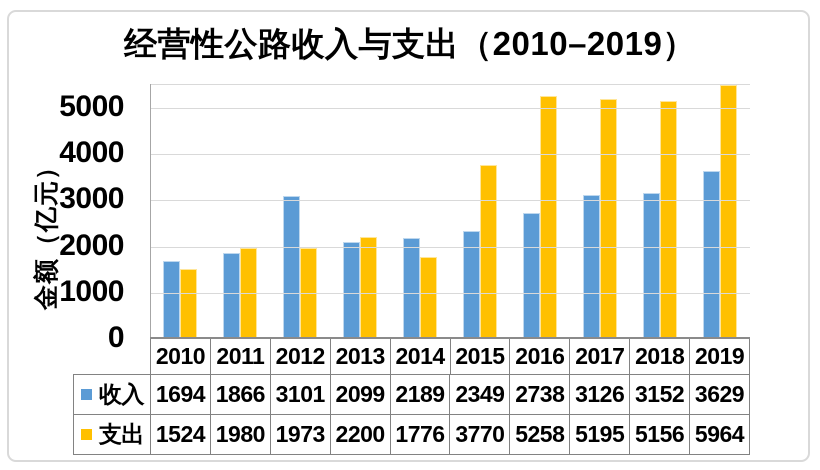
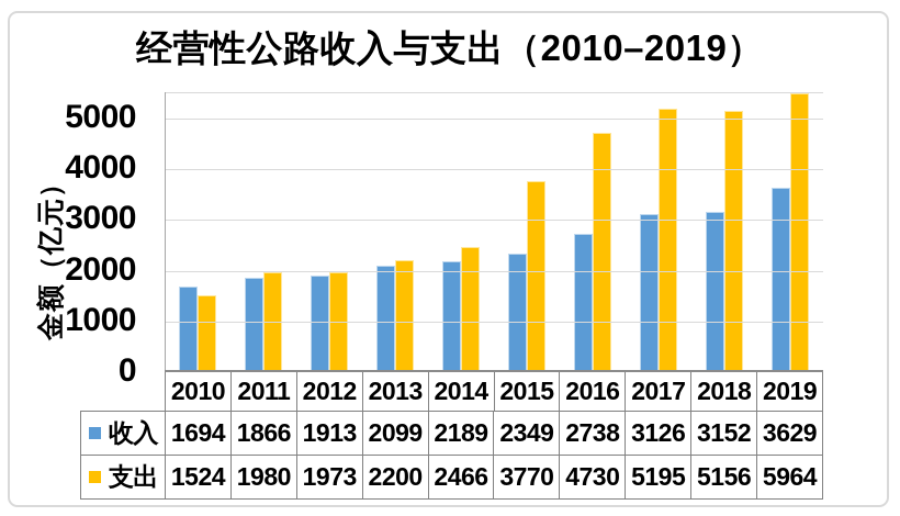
收入/2012: 3101 -> 1913
支出/2014: 1776 -> 2466
支出/2016: 5258 -> 4730
